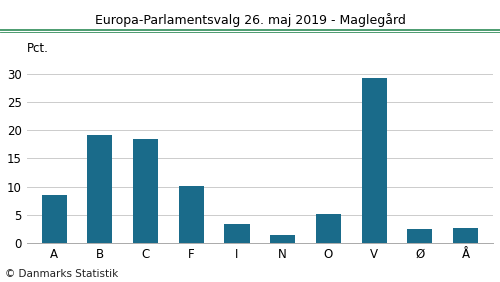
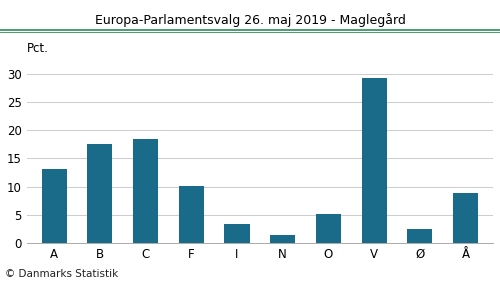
A: 8.6 -> 13.2
B: 19.1 -> 17.6
Å: 2.6 -> 8.8
